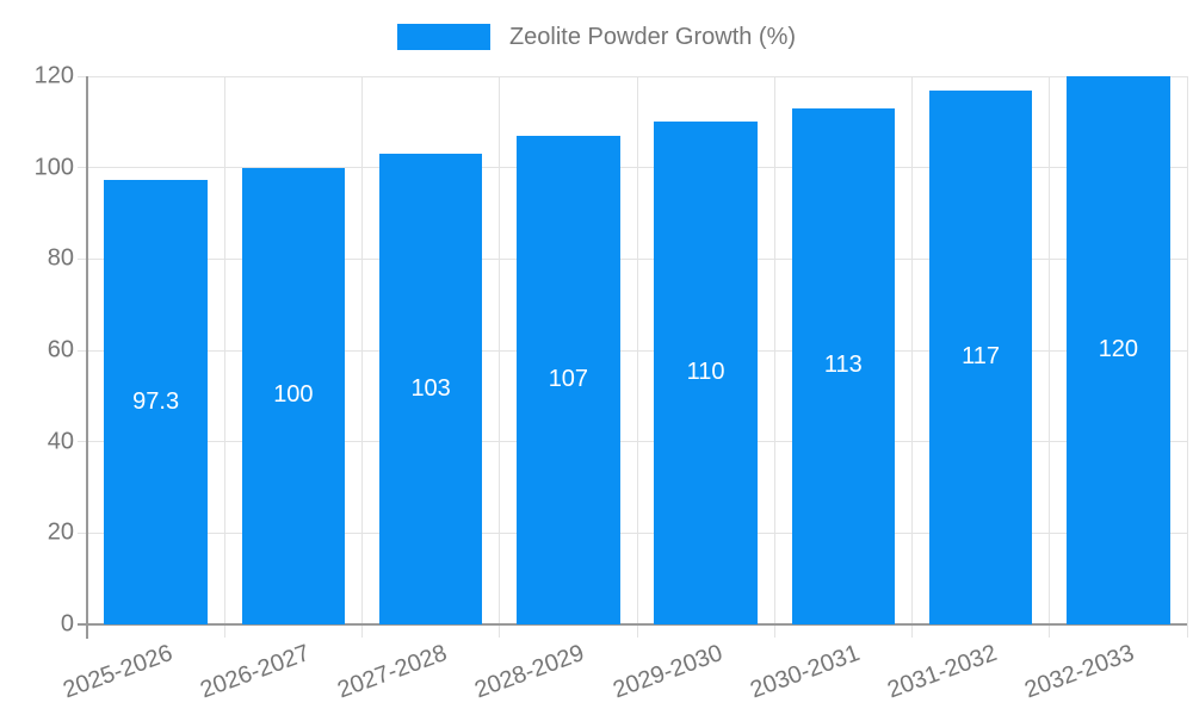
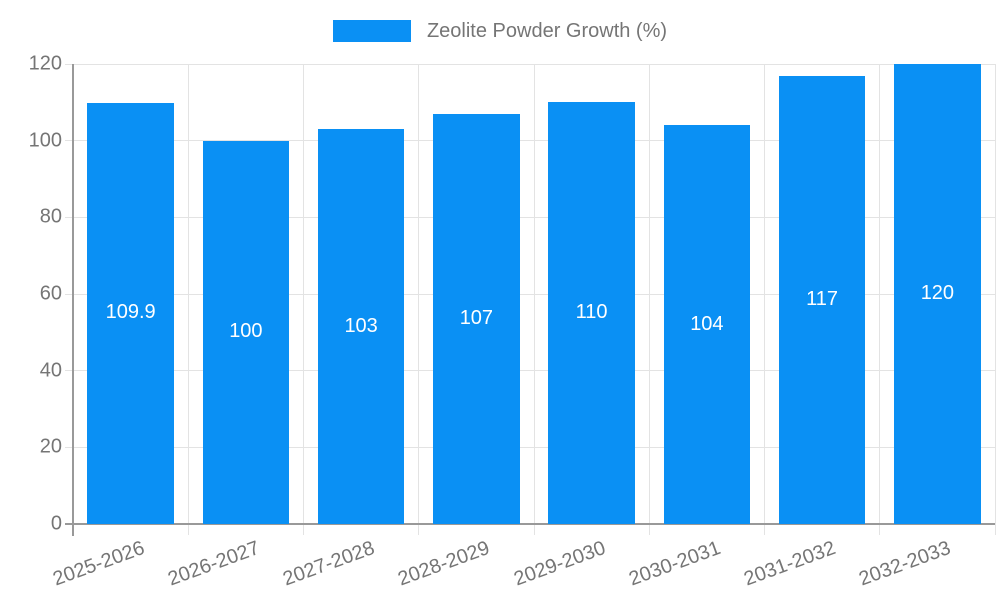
2025-2026: 97.3 -> 109.9
2030-2031: 113 -> 104
